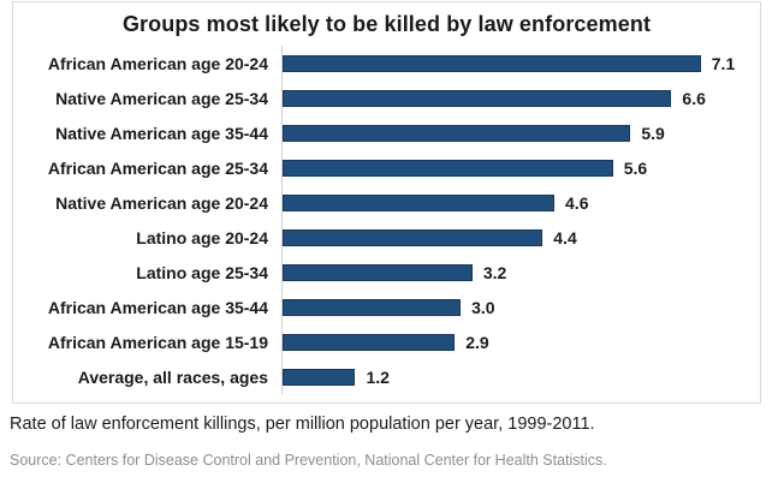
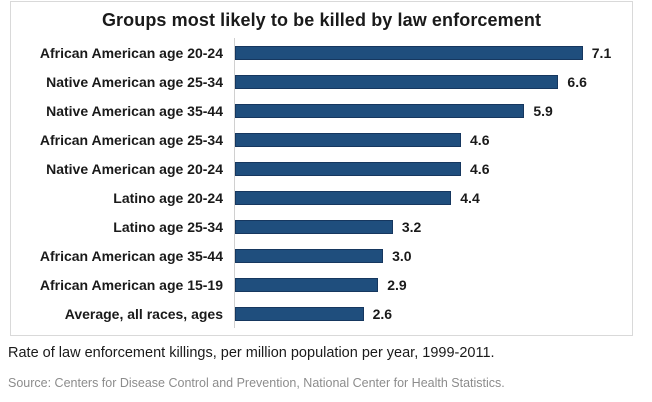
African American age 25-34: 5.6 -> 4.6
Average, all races, ages: 1.2 -> 2.6
